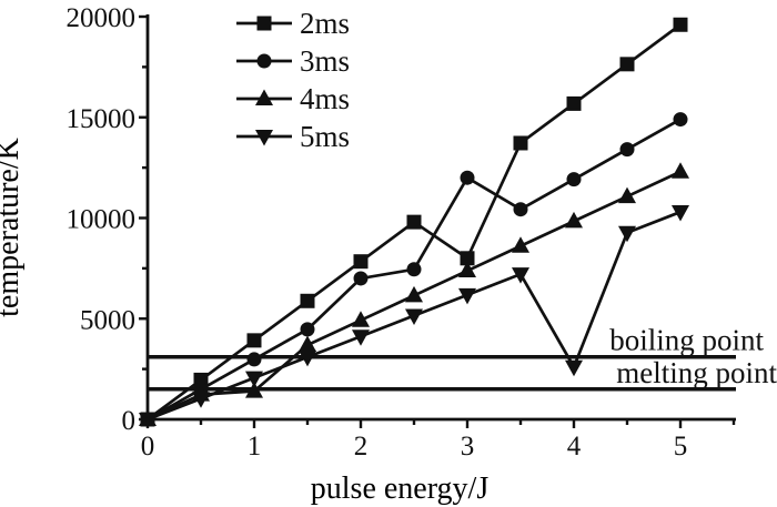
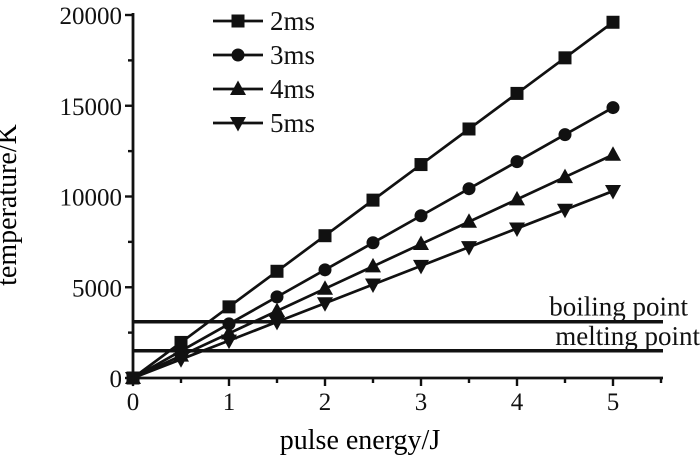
4ms/1: 1400 -> 2500
3ms/2: 7000 -> 6000
2ms/3: 8000 -> 11800
3ms/3: 12000 -> 8900
5ms/4: 2600 -> 8200
